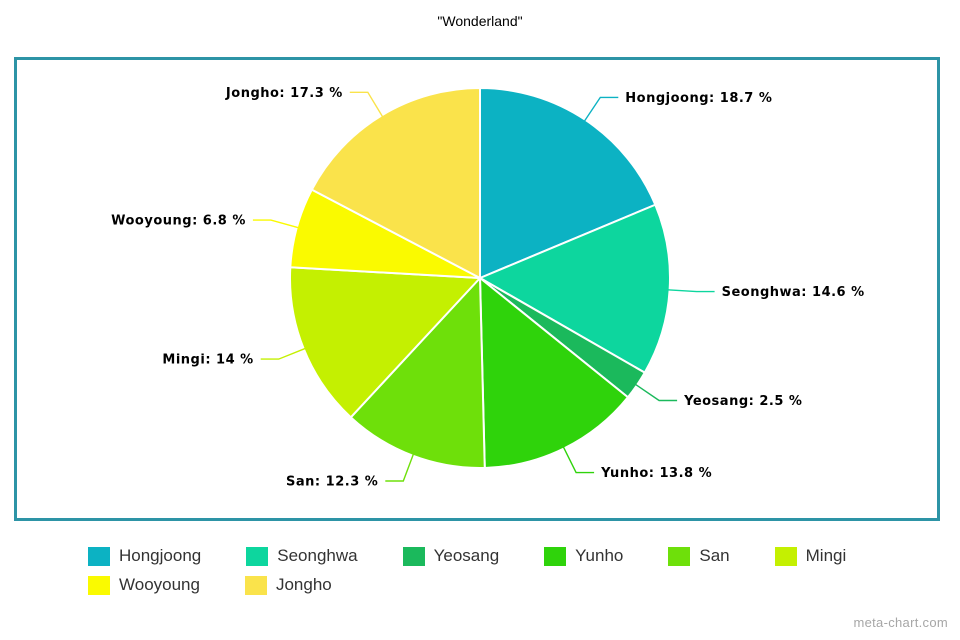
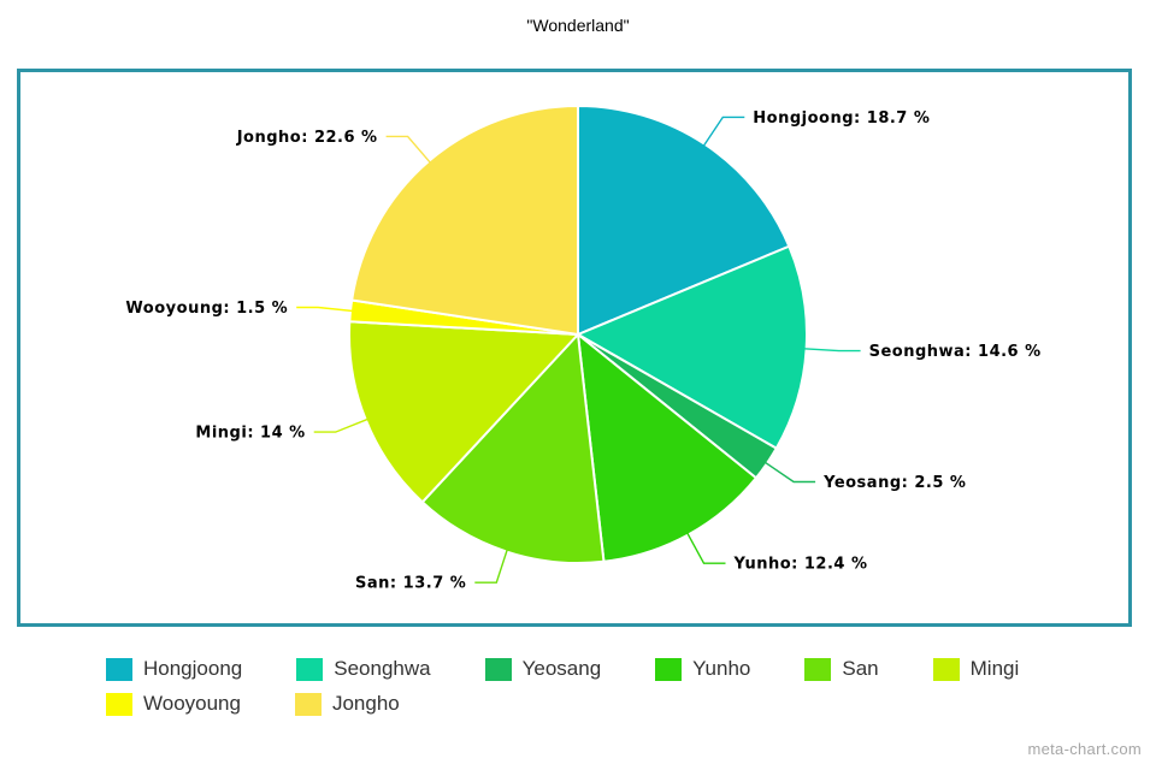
Yunho: 13.8 -> 12.4
San: 12.3 -> 13.7
Wooyoung: 6.8 -> 1.5
Jongho: 17.3 -> 22.6
